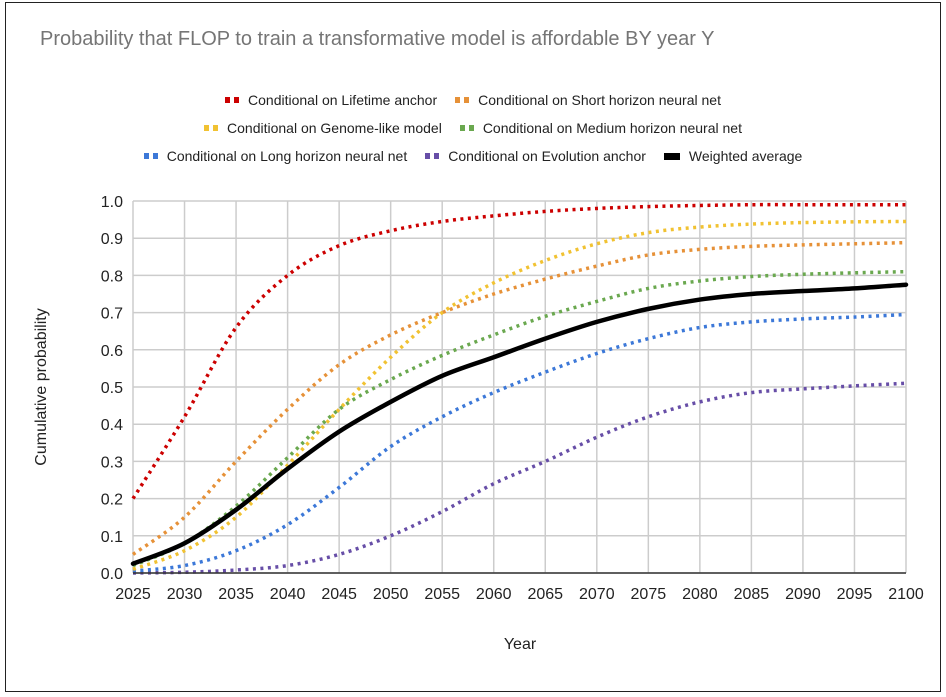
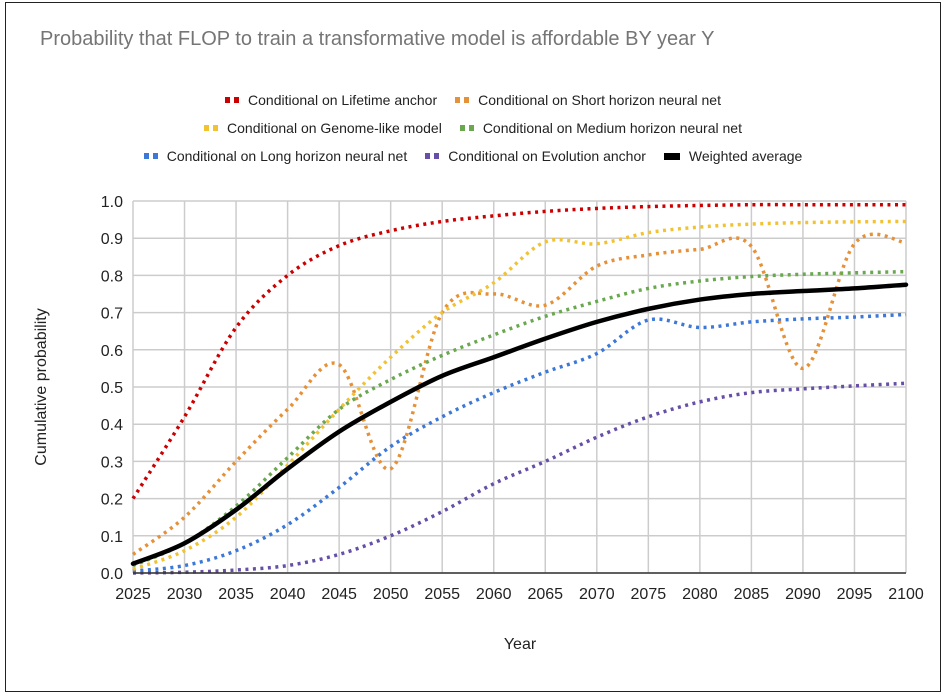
Conditional on Short horizon neural net/2050: 0.64 -> 0.28
Conditional on Short horizon neural net/2065: 0.79 -> 0.72
Conditional on Genome-like model/2065: 0.84 -> 0.89
Conditional on Long horizon neural net/2075: 0.63 -> 0.68
Conditional on Short horizon neural net/2090: 0.88 -> 0.55
